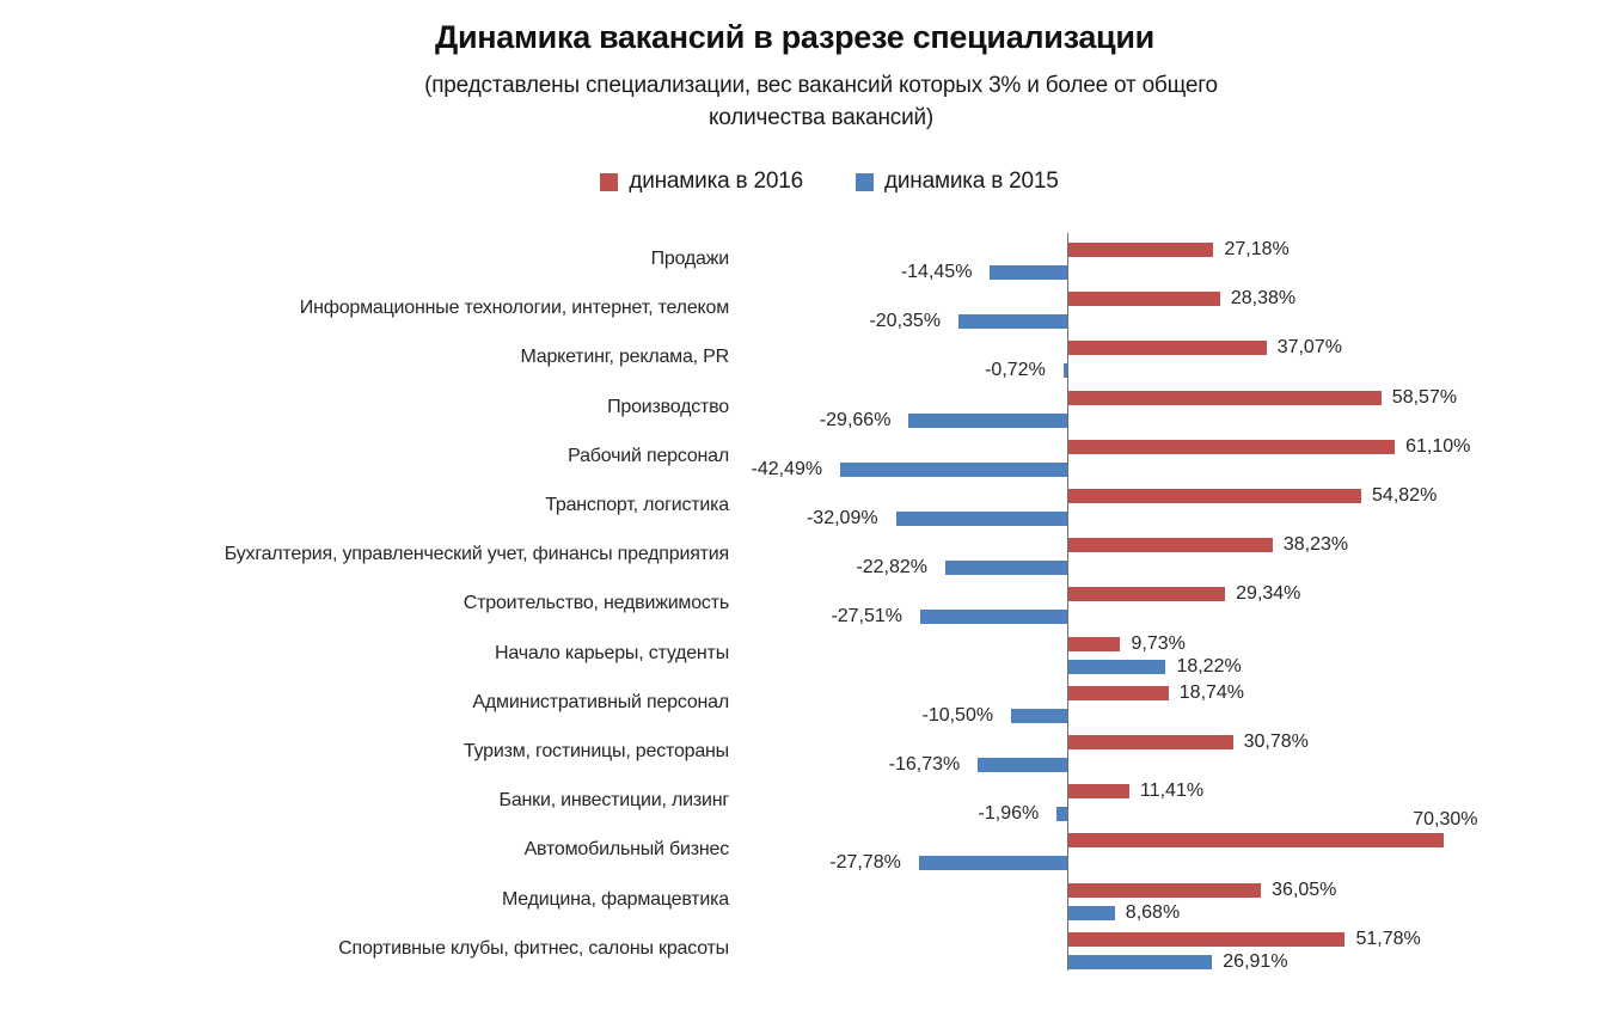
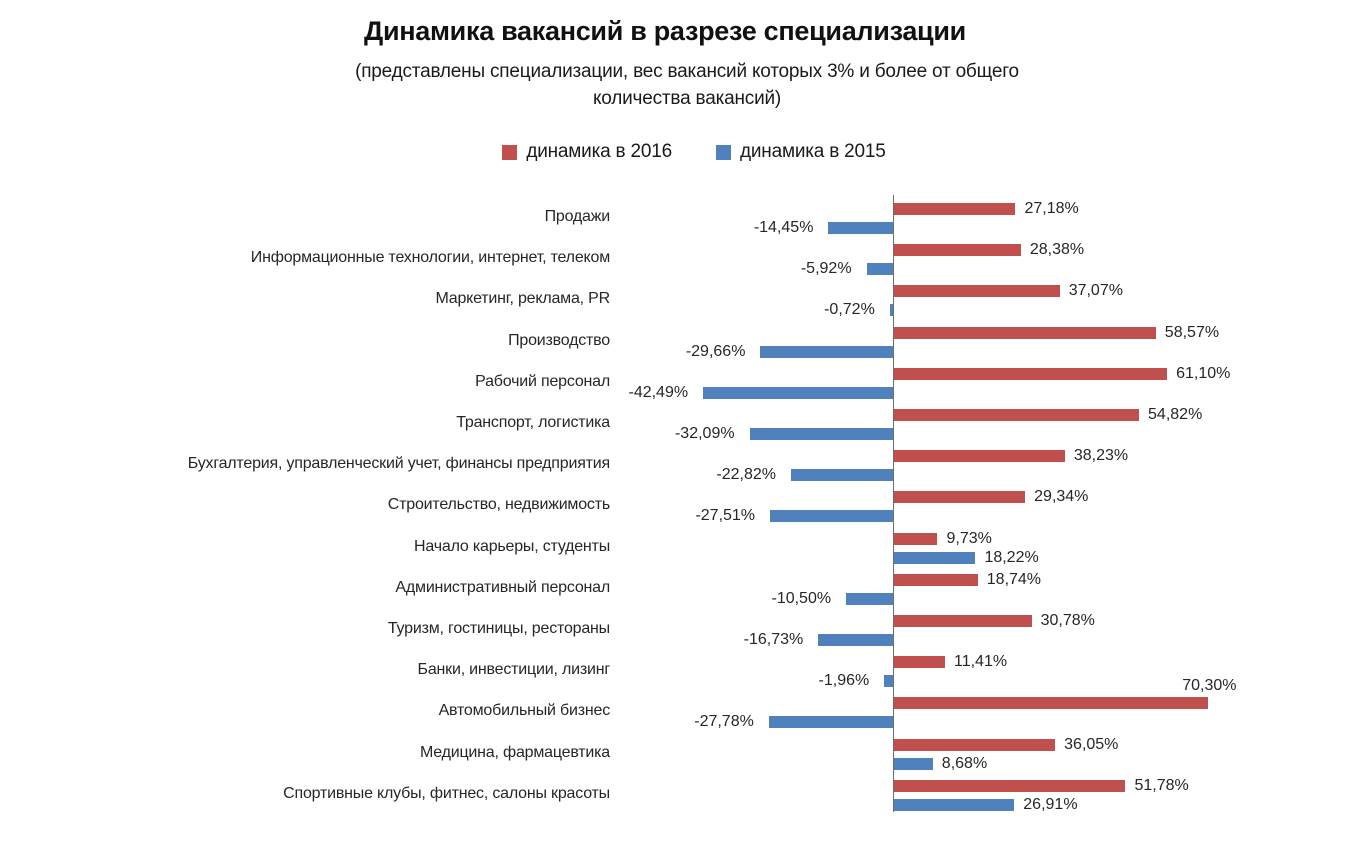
динамика в 2015/Информационные технологии, интернет, телеком: -20,35% -> -5,92%
